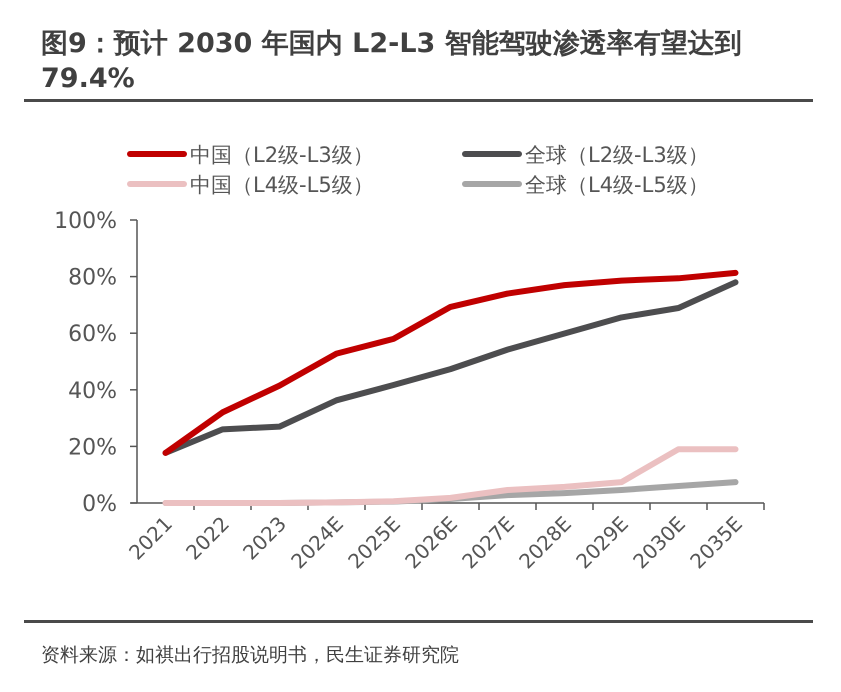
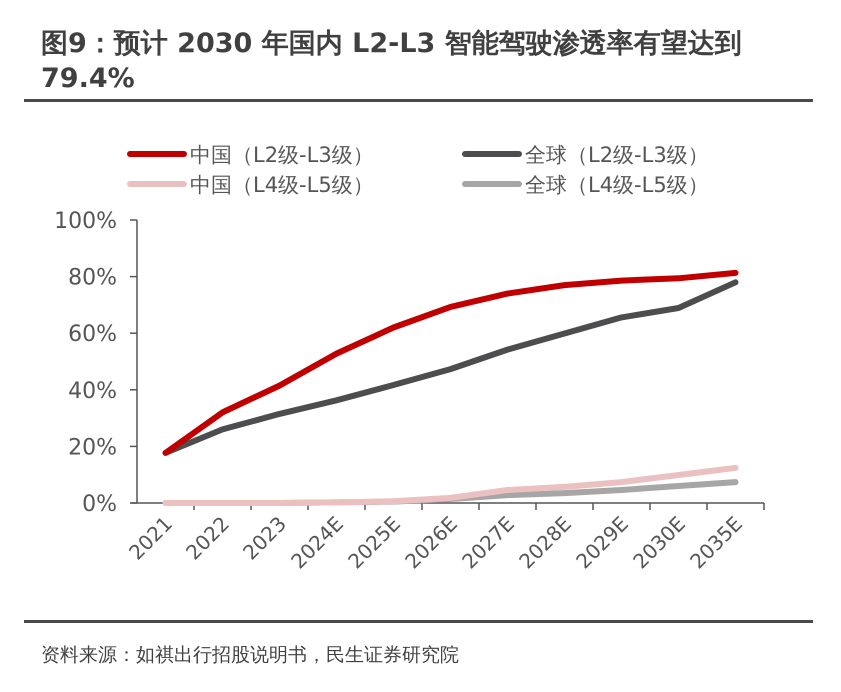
全球（L2级-L3级）/2023: 27% -> 32%
中国（L2级-L3级）/2025E: 58% -> 62%
中国（L4级-L5级）/2030E: 19% -> 10%
中国（L4级-L5级）/2035E: 19% -> 12%
